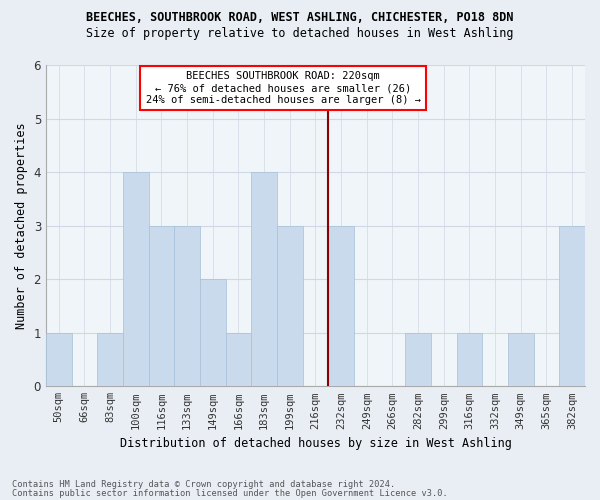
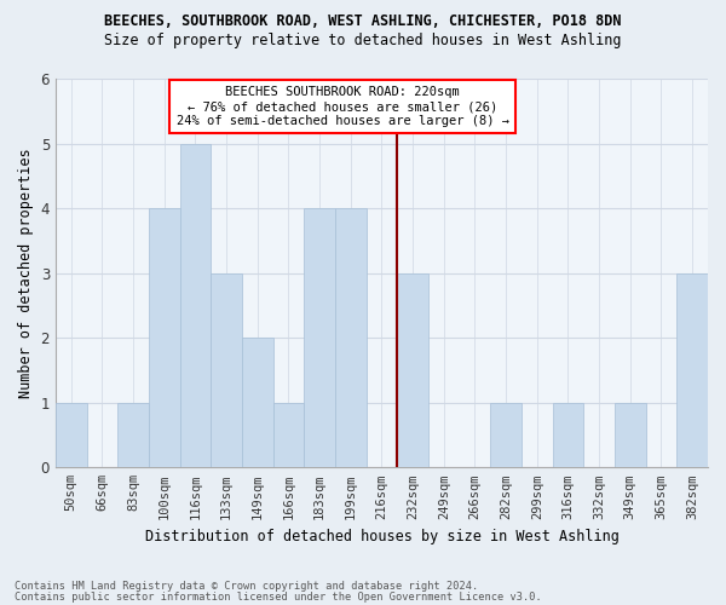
116sqm: 3 -> 5
199sqm: 3 -> 4
